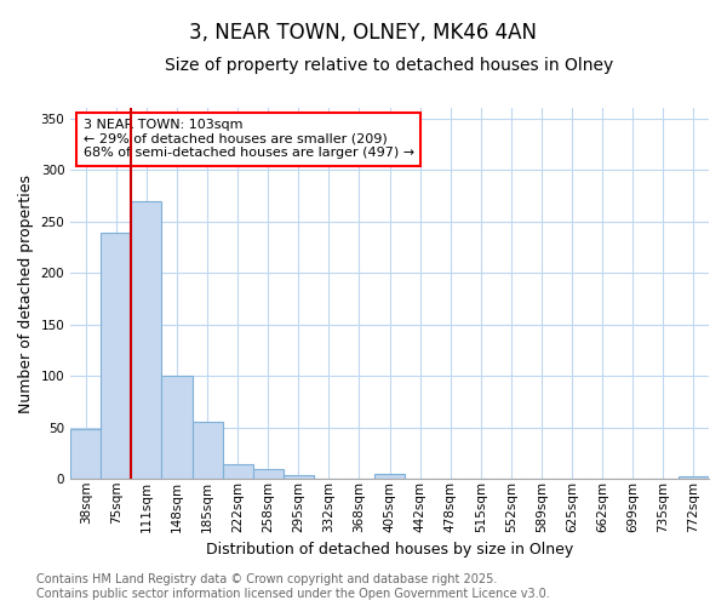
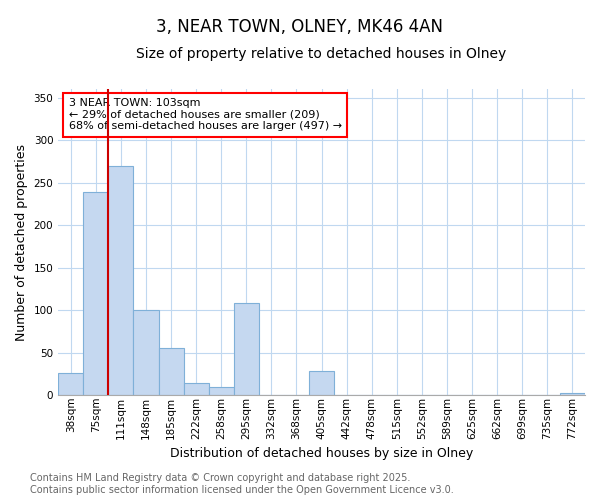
38sqm: 48 -> 26
295sqm: 4 -> 108
405sqm: 5 -> 28
